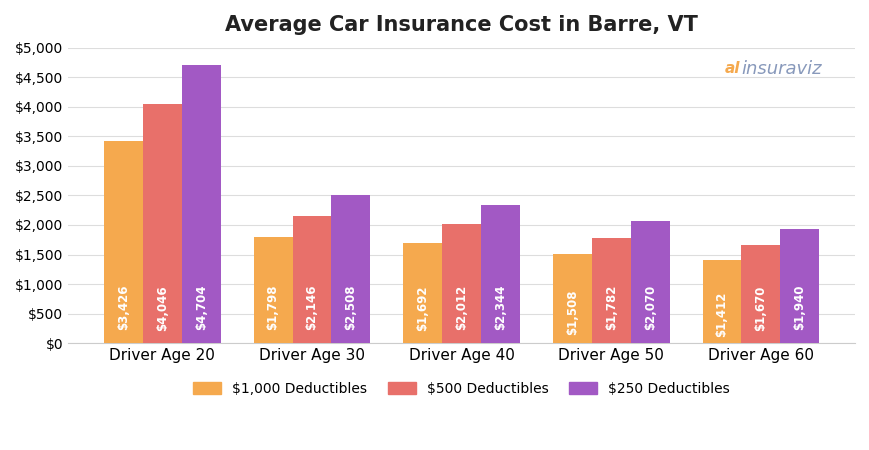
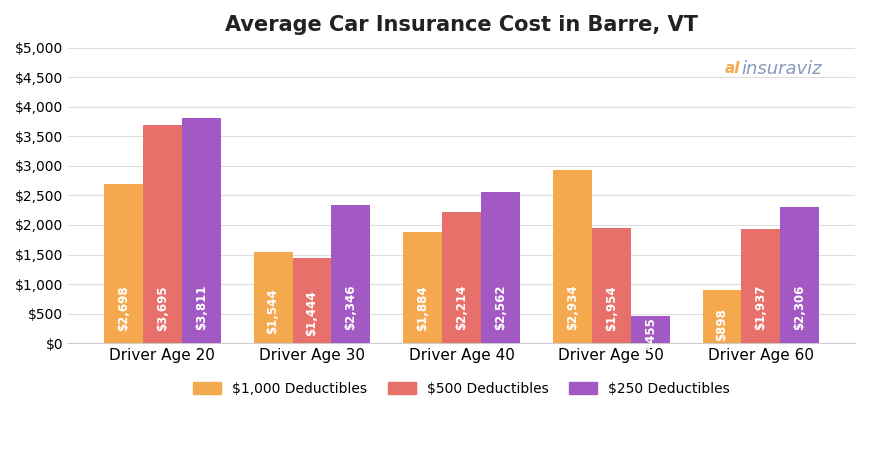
$1,000 Deductibles/Driver Age 20: $3,426 -> $2,698
$500 Deductibles/Driver Age 20: $4,046 -> $3,695
$250 Deductibles/Driver Age 20: $4,704 -> $3,811
$1,000 Deductibles/Driver Age 30: $1,798 -> $1,544
$500 Deductibles/Driver Age 30: $2,146 -> $1,444
$250 Deductibles/Driver Age 30: $2,508 -> $2,346
$1,000 Deductibles/Driver Age 40: $1,692 -> $1,884
$500 Deductibles/Driver Age 40: $2,012 -> $2,214
$250 Deductibles/Driver Age 40: $2,344 -> $2,562
$1,000 Deductibles/Driver Age 50: $1,508 -> $2,934
$500 Deductibles/Driver Age 50: $1,782 -> $1,954
$250 Deductibles/Driver Age 50: $2,070 -> $455
$1,000 Deductibles/Driver Age 60: $1,412 -> $898
$500 Deductibles/Driver Age 60: $1,670 -> $1,937
$250 Deductibles/Driver Age 60: $1,940 -> $2,306
